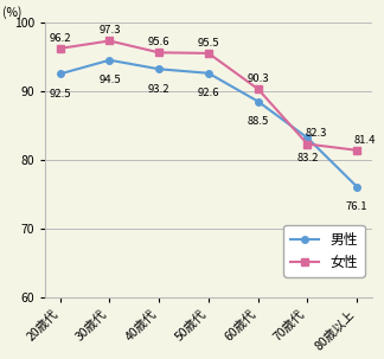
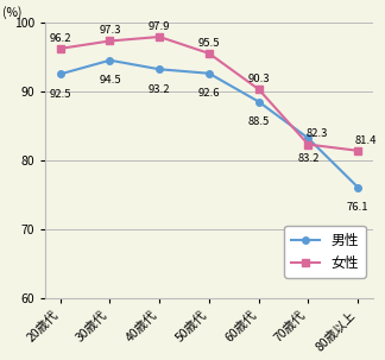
女性/40歳代: 95.6 -> 97.9
